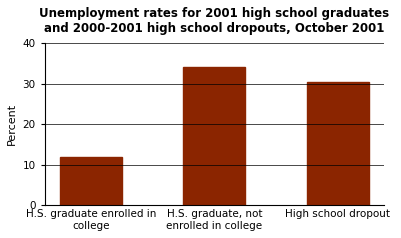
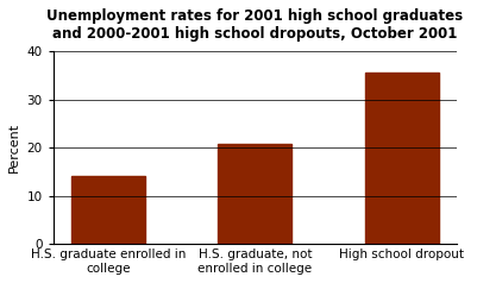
H.S. graduate enrolled in college: 12.0 -> 14.2
H.S. graduate, not enrolled in college: 34.0 -> 20.8
High school dropout: 30.5 -> 35.5
